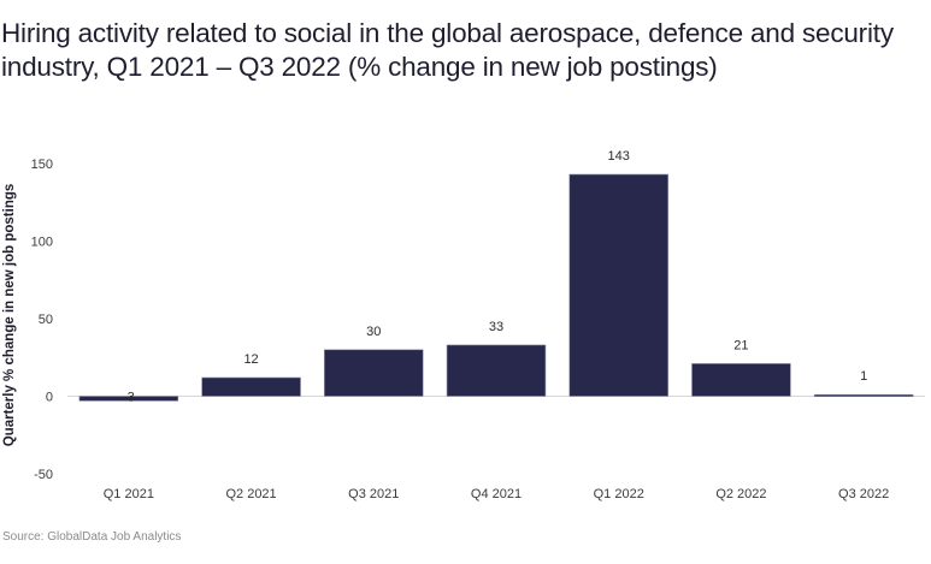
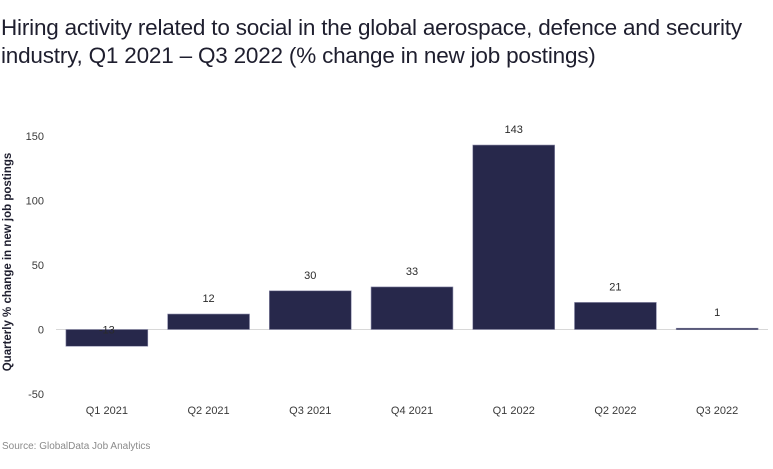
Q1 2021: -3 -> -13
